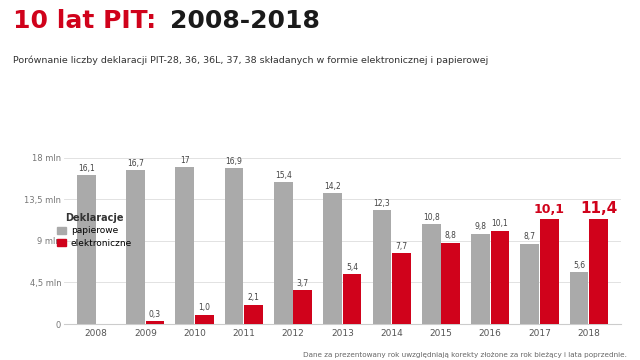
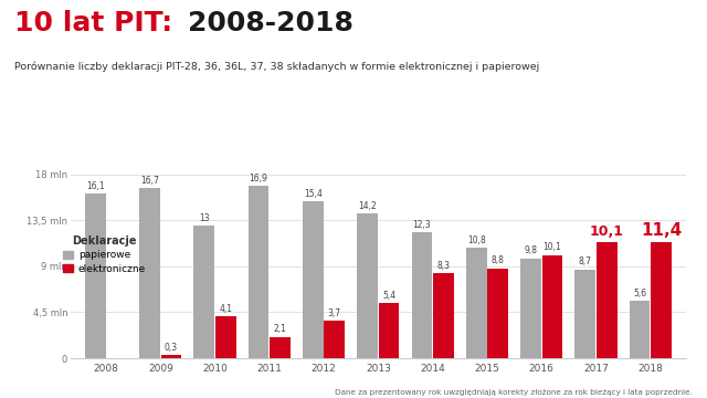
papierowe/2010: 17 -> 13
elektroniczne/2010: 1,0 -> 4,1
elektroniczne/2014: 7,7 -> 8,3
